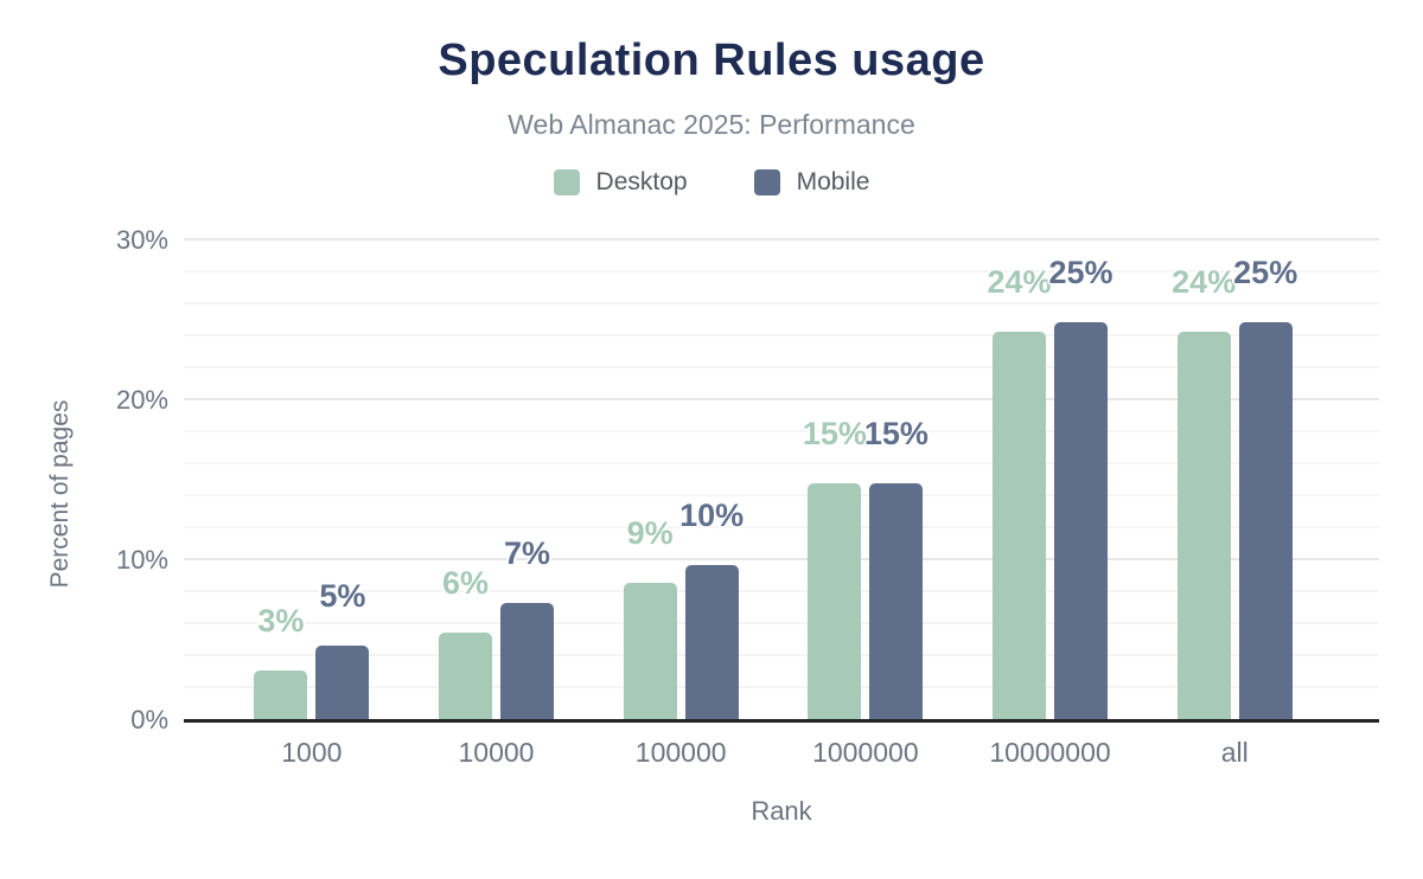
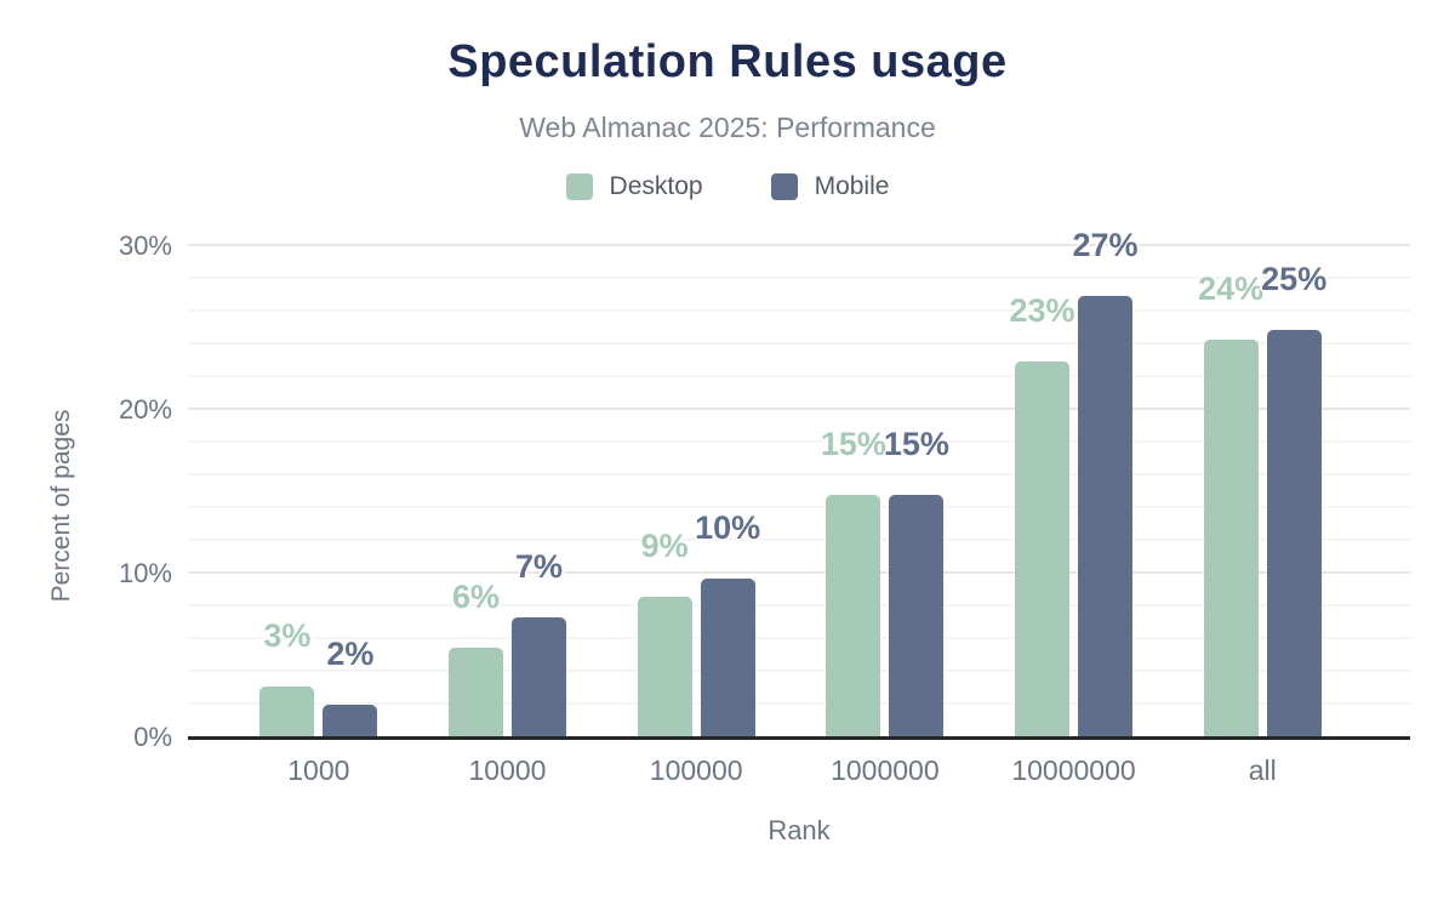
Mobile/1000: 5% -> 2%
Desktop/10000000: 24% -> 23%
Mobile/10000000: 25% -> 27%
